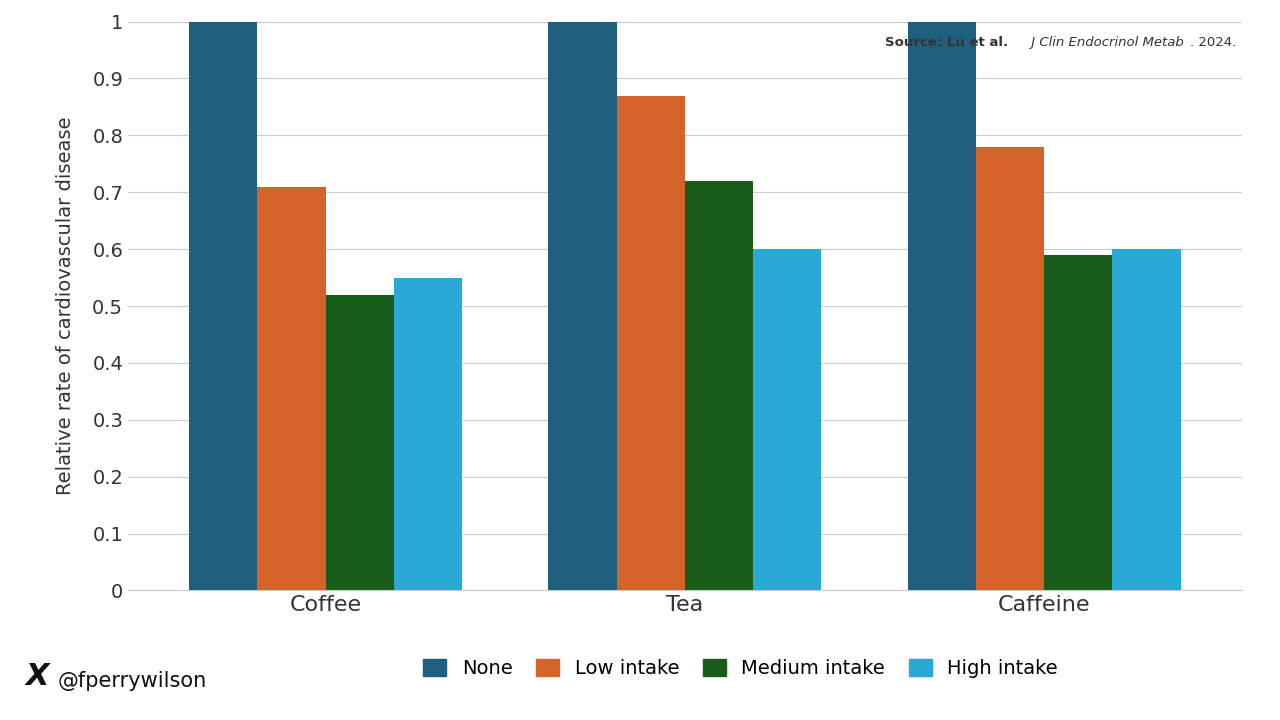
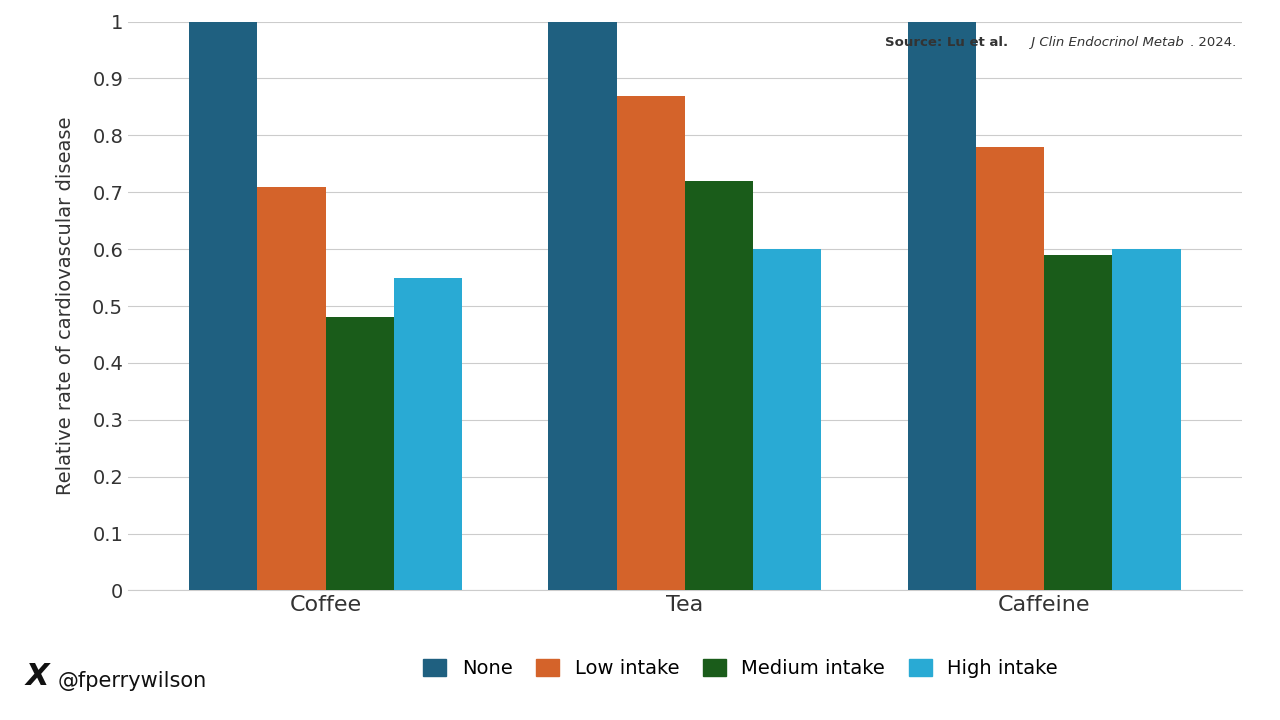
Medium intake/Coffee: 0.52 -> 0.48
